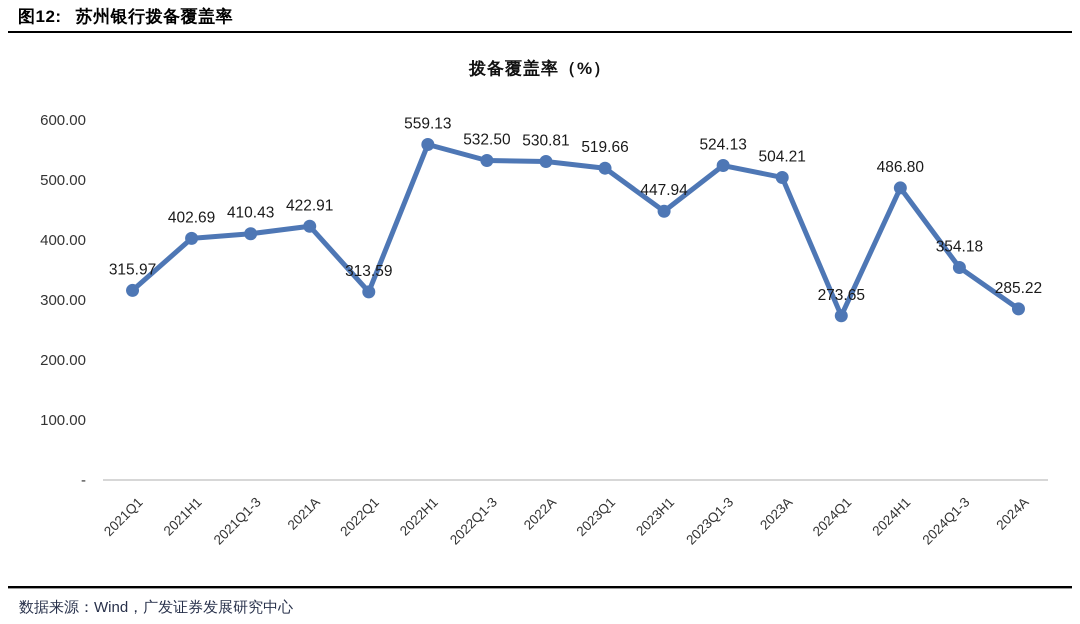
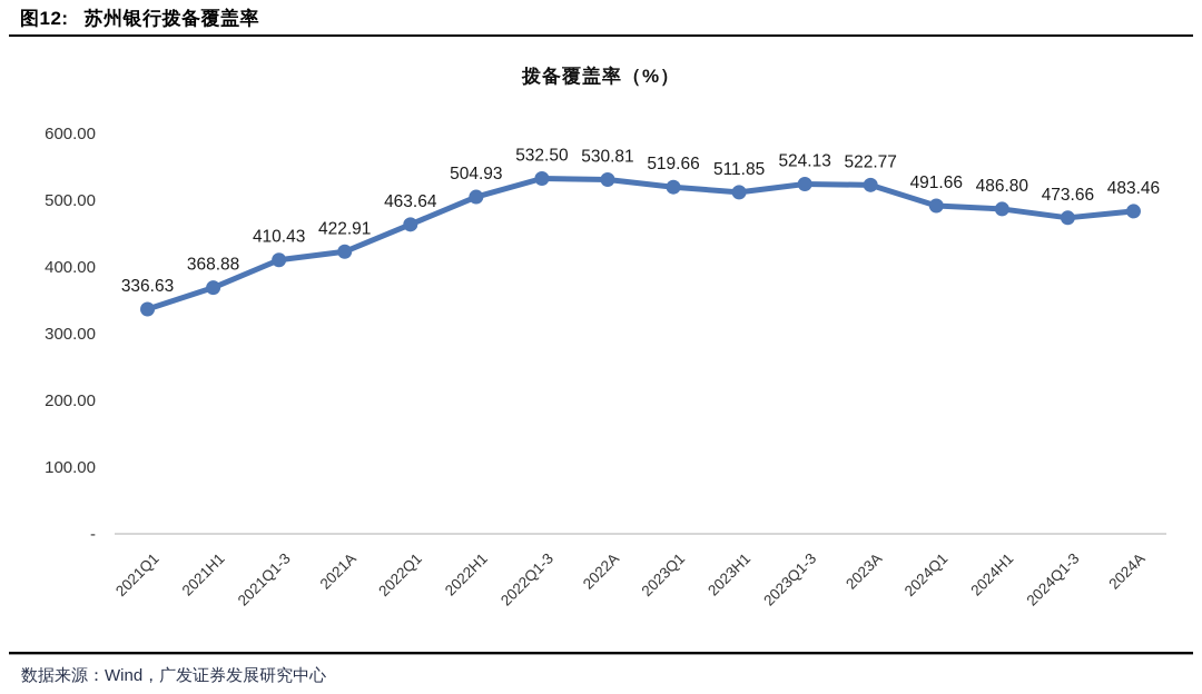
2021Q1: 315.97 -> 336.63
2021H1: 402.69 -> 368.88
2022Q1: 313.59 -> 463.64
2022H1: 559.13 -> 504.93
2023H1: 447.94 -> 511.85
2023A: 504.21 -> 522.77
2024Q1: 273.65 -> 491.66
2024Q1-3: 354.18 -> 473.66
2024A: 285.22 -> 483.46
